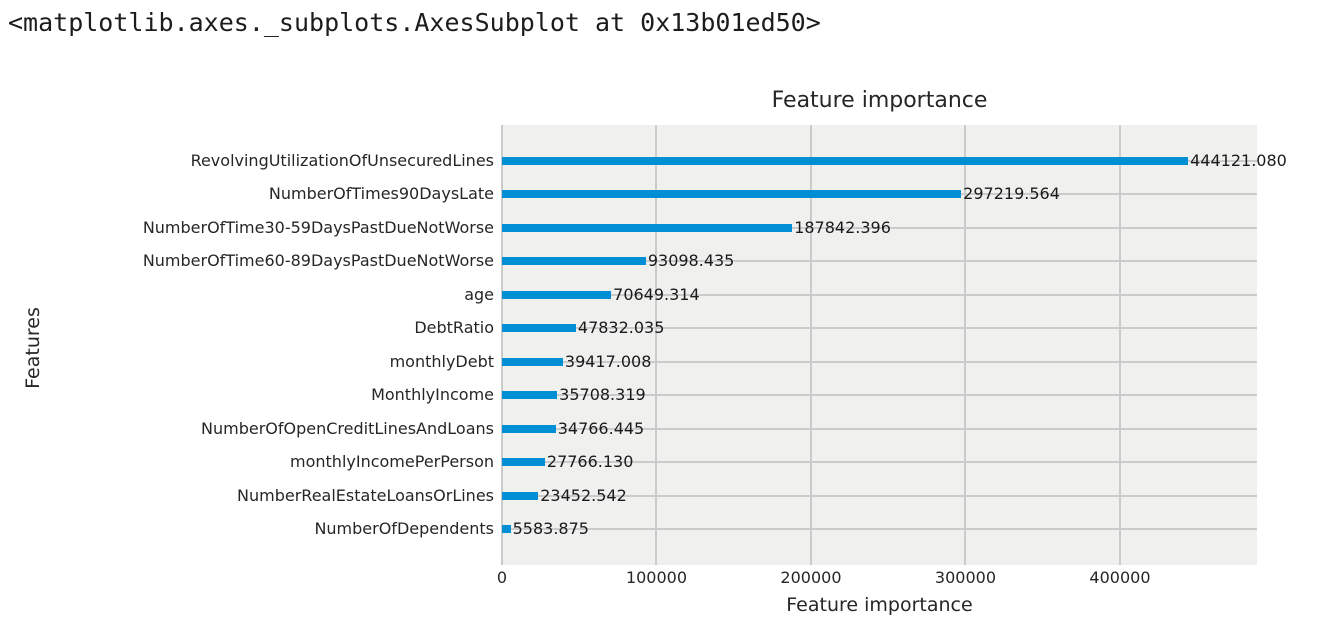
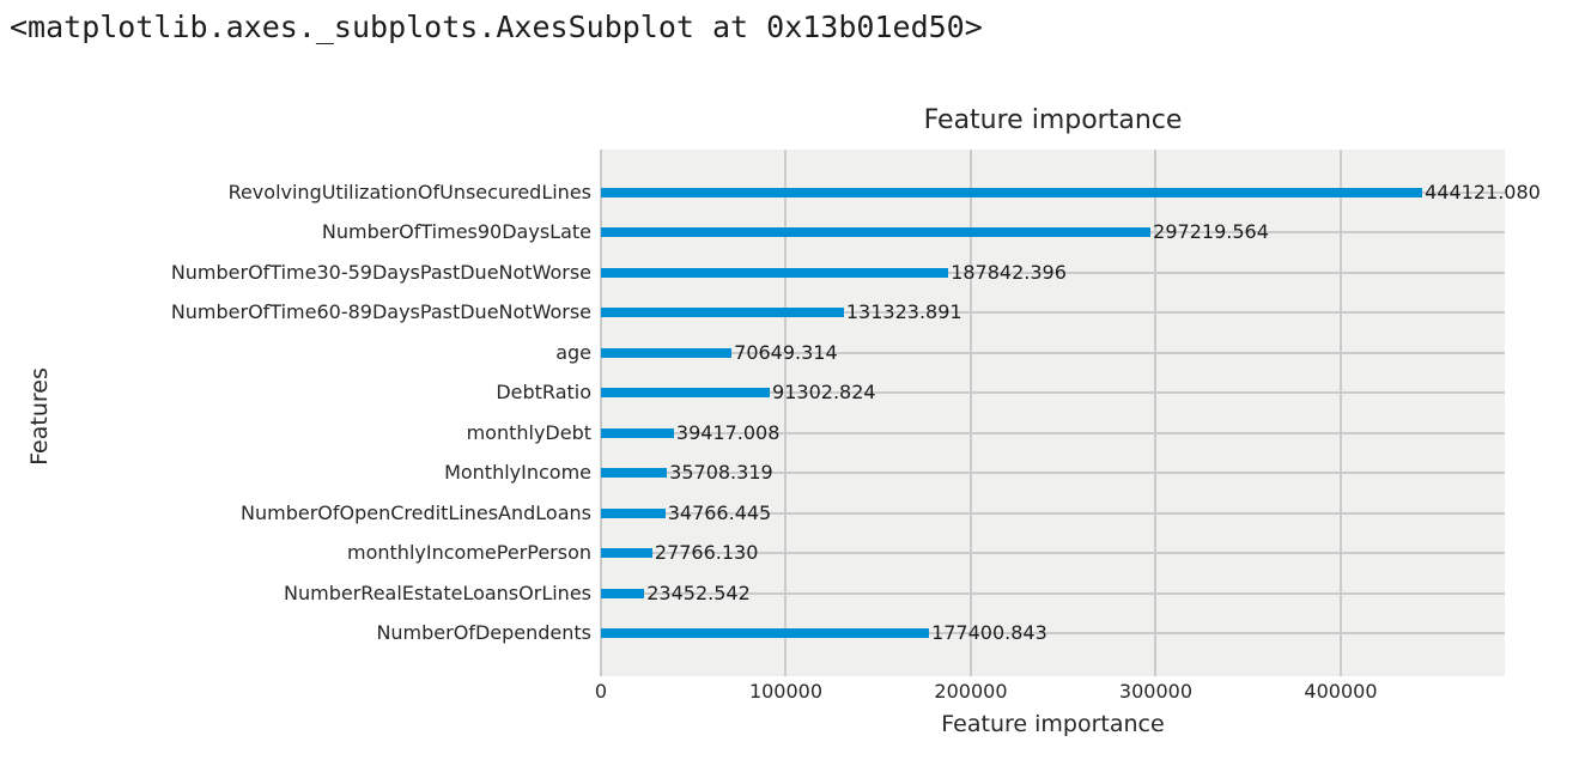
NumberOfTime60-89DaysPastDueNotWorse: 93098.435 -> 131323.891
DebtRatio: 47832.035 -> 91302.824
NumberOfDependents: 5583.875 -> 177400.843
